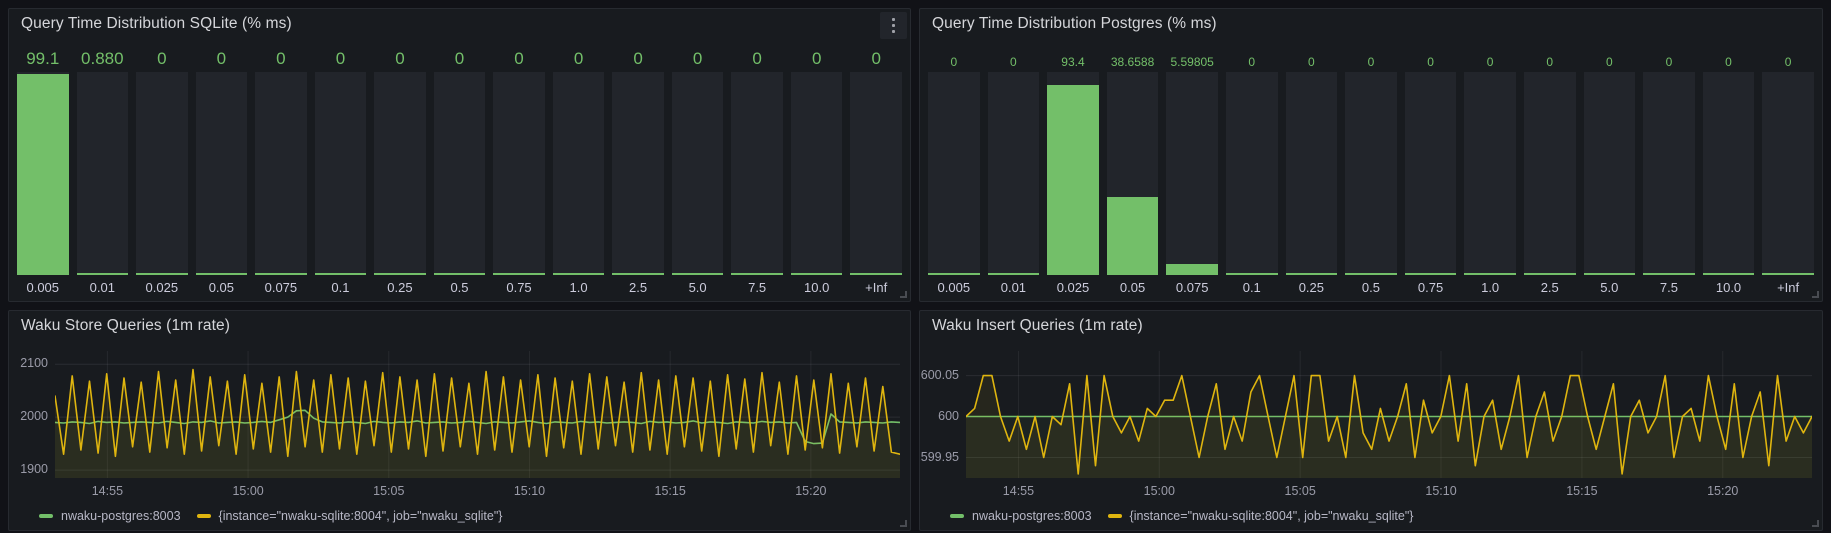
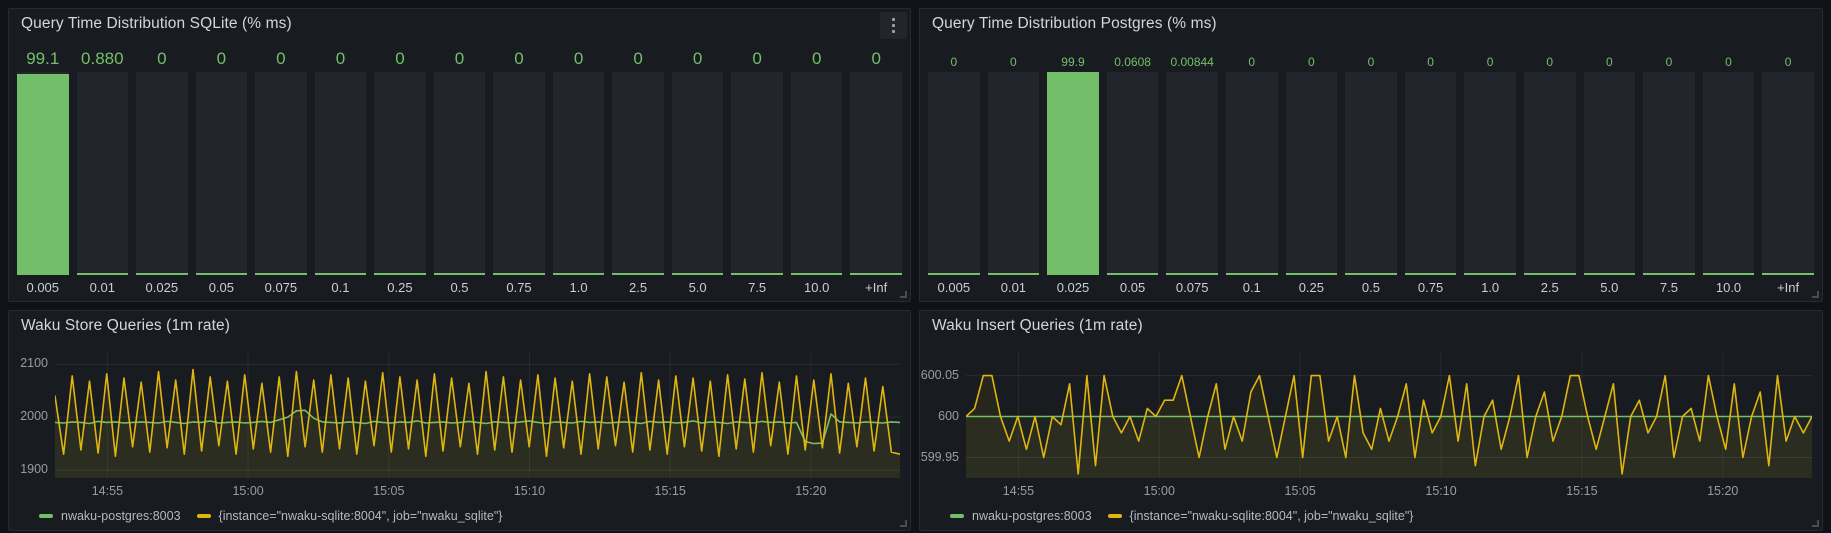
Query Time Distribution Postgres (% ms)/0.025: 93.4 -> 99.9
Query Time Distribution Postgres (% ms)/0.05: 38.6588 -> 0.0608
Query Time Distribution Postgres (% ms)/0.075: 5.59805 -> 0.00844
